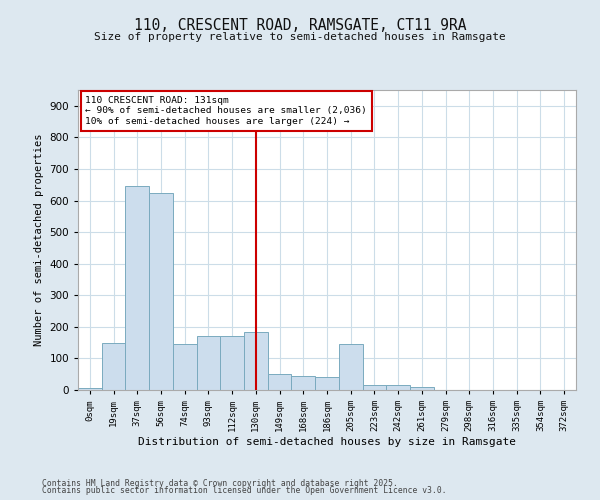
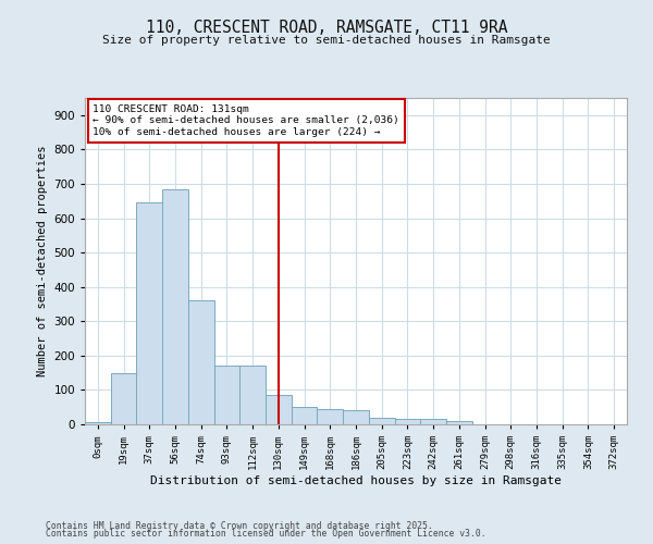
56sqm: 625 -> 685
74sqm: 145 -> 360
130sqm: 185 -> 85
205sqm: 145 -> 20
